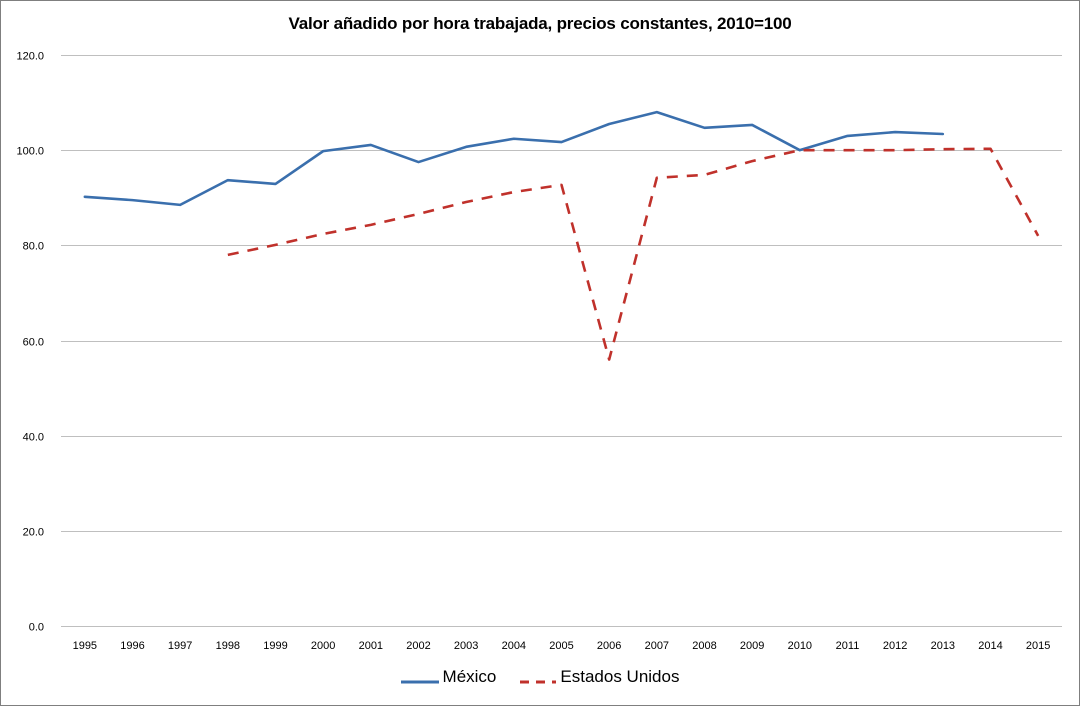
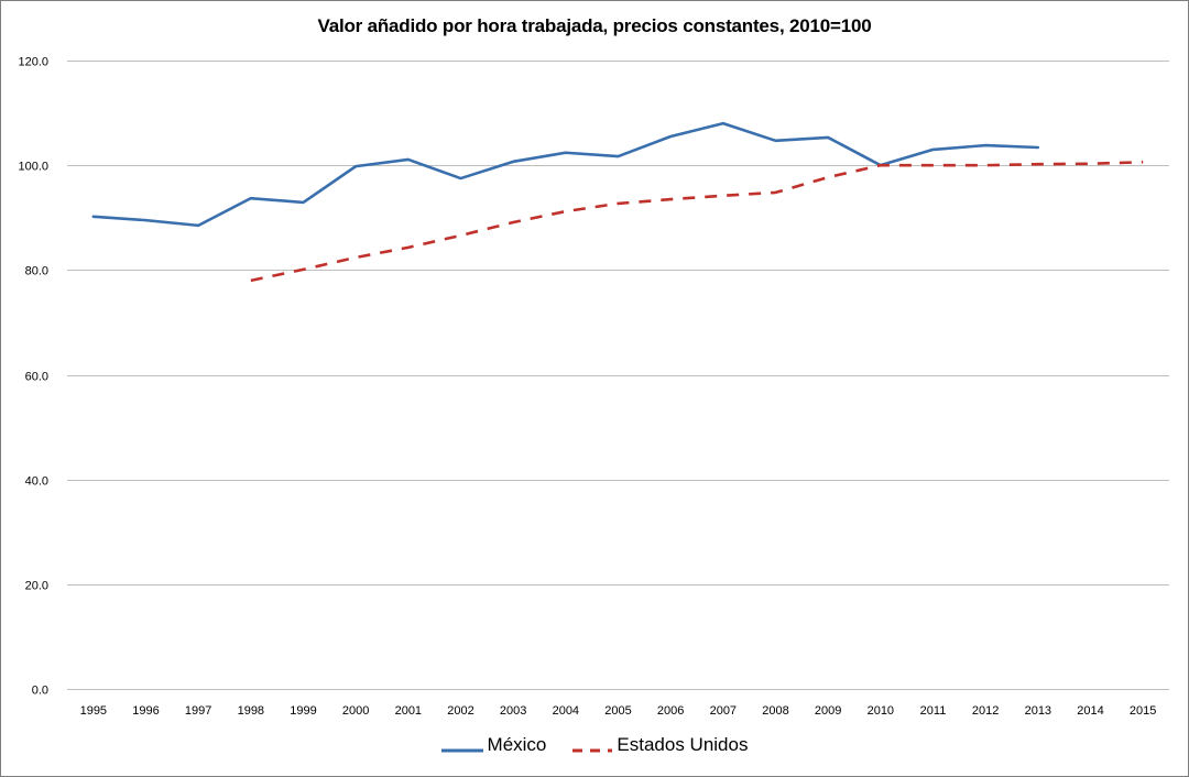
Estados Unidos/2006: 56 -> 94
Estados Unidos/2015: 82 -> 101
